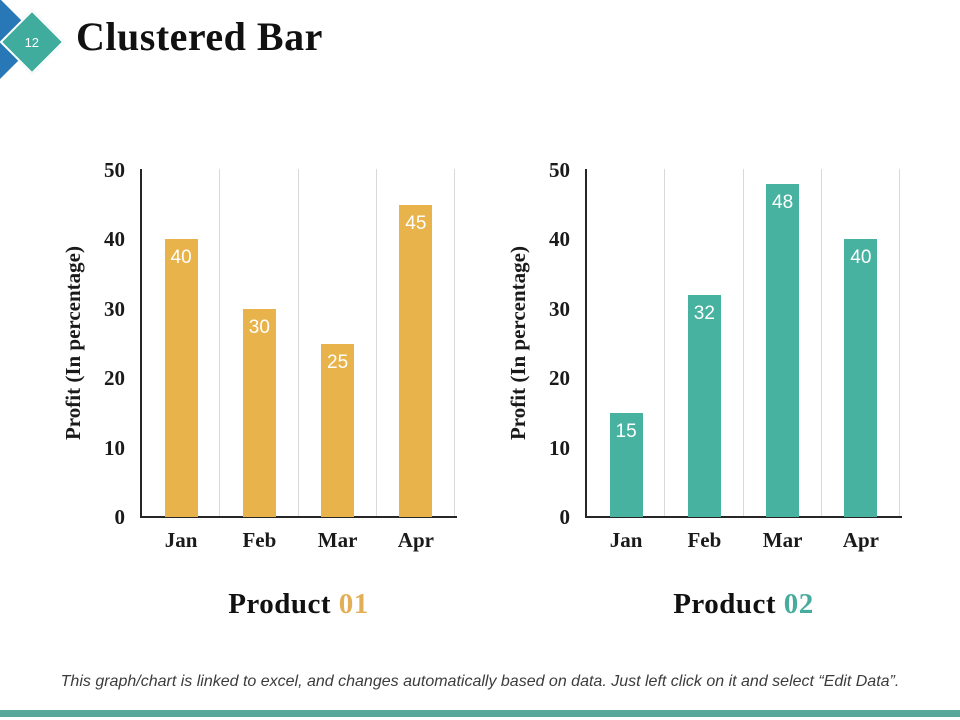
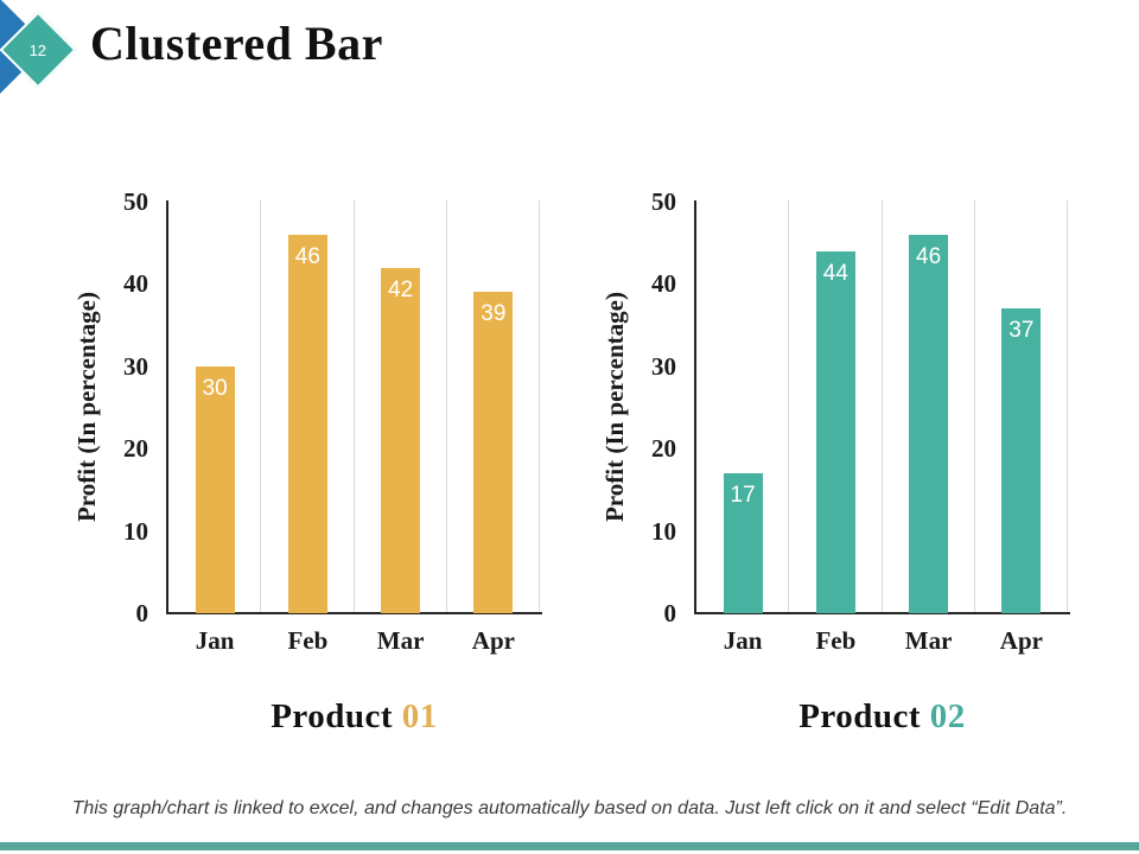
Product 01/Jan: 40 -> 30
Product 01/Feb: 30 -> 46
Product 01/Mar: 25 -> 42
Product 01/Apr: 45 -> 39
Product 02/Jan: 15 -> 17
Product 02/Feb: 32 -> 44
Product 02/Mar: 48 -> 46
Product 02/Apr: 40 -> 37
